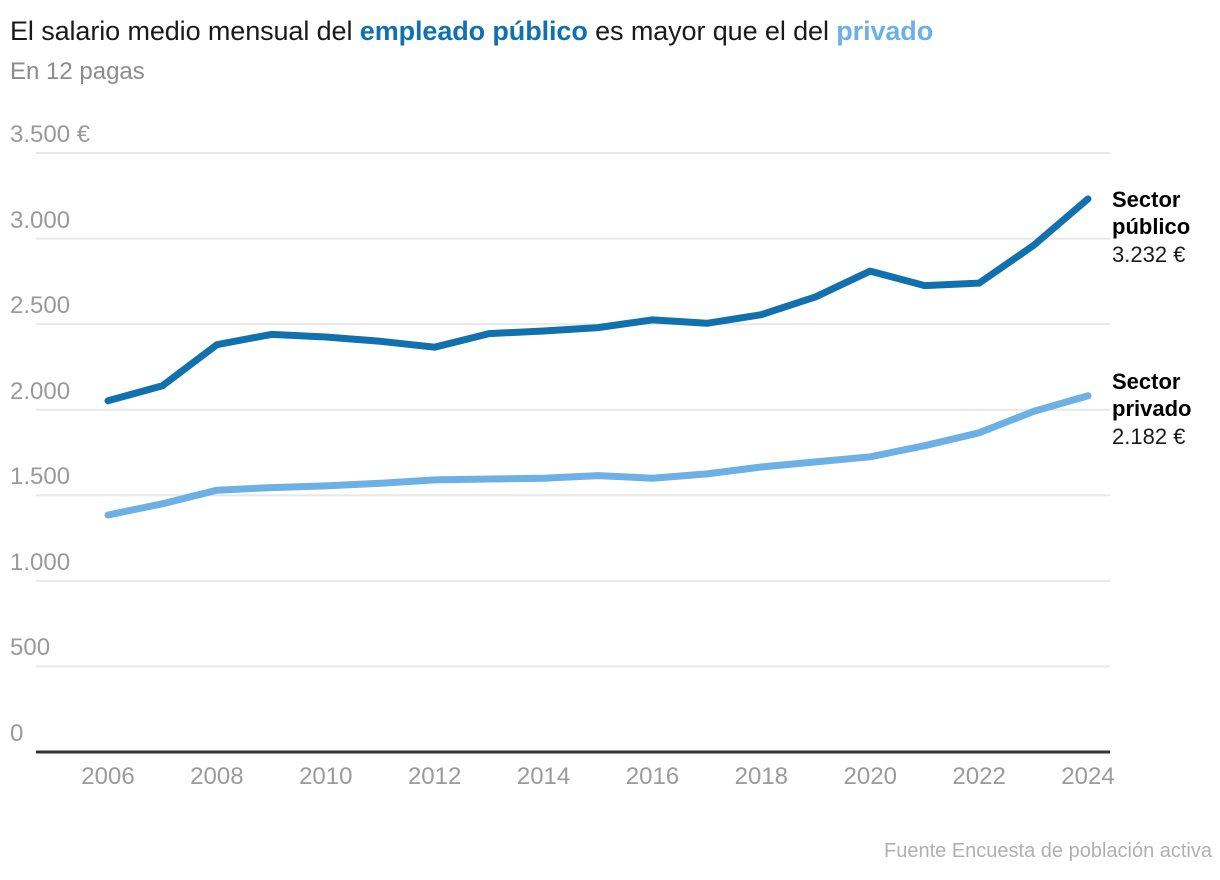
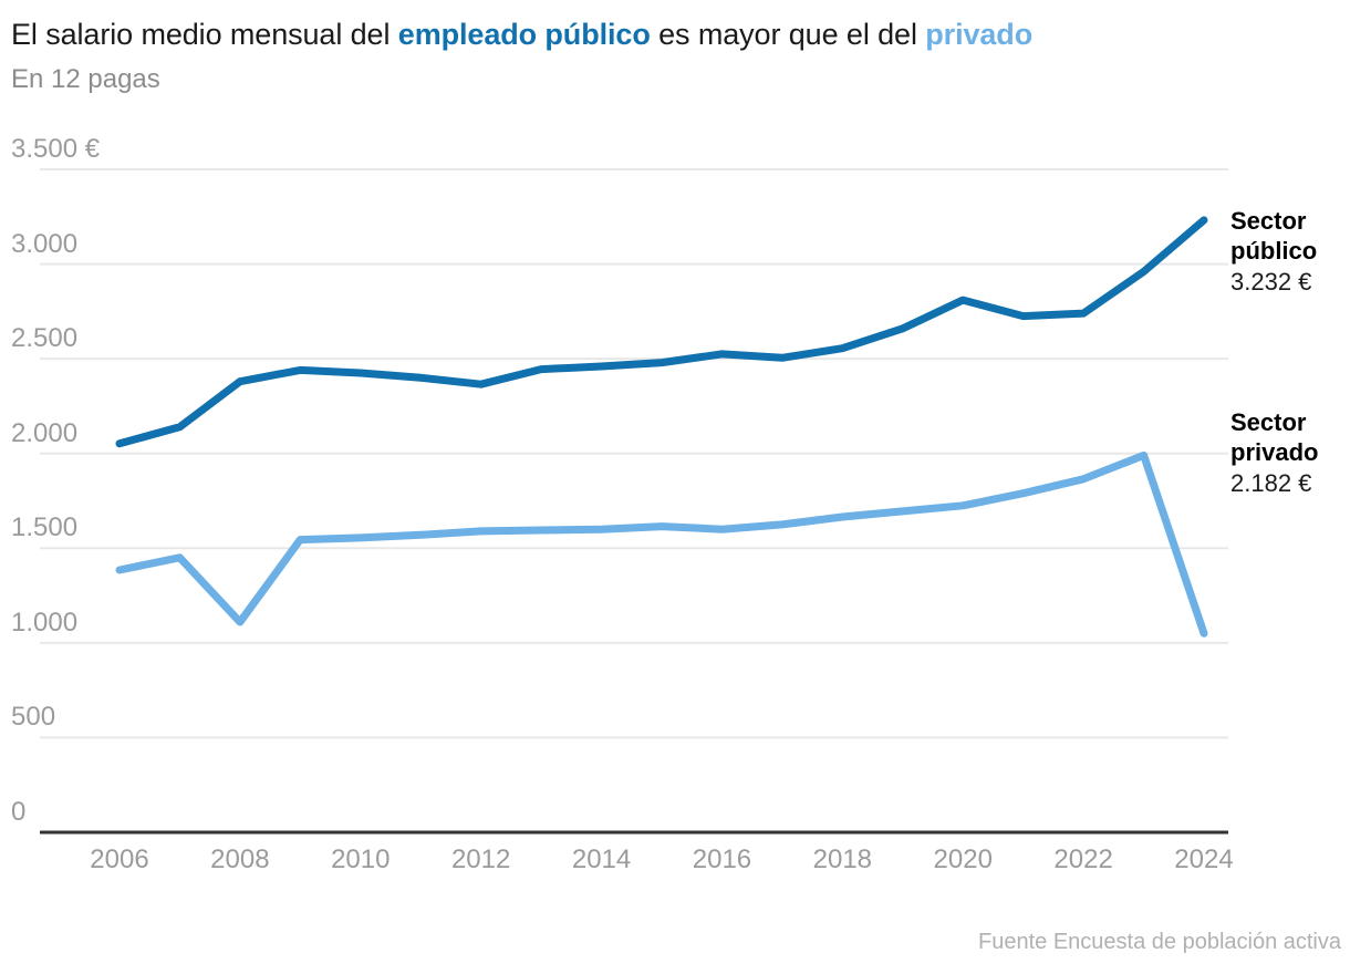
Sector privado/2008: 1530 -> 1110
Sector privado/2024: 2080 -> 1050
